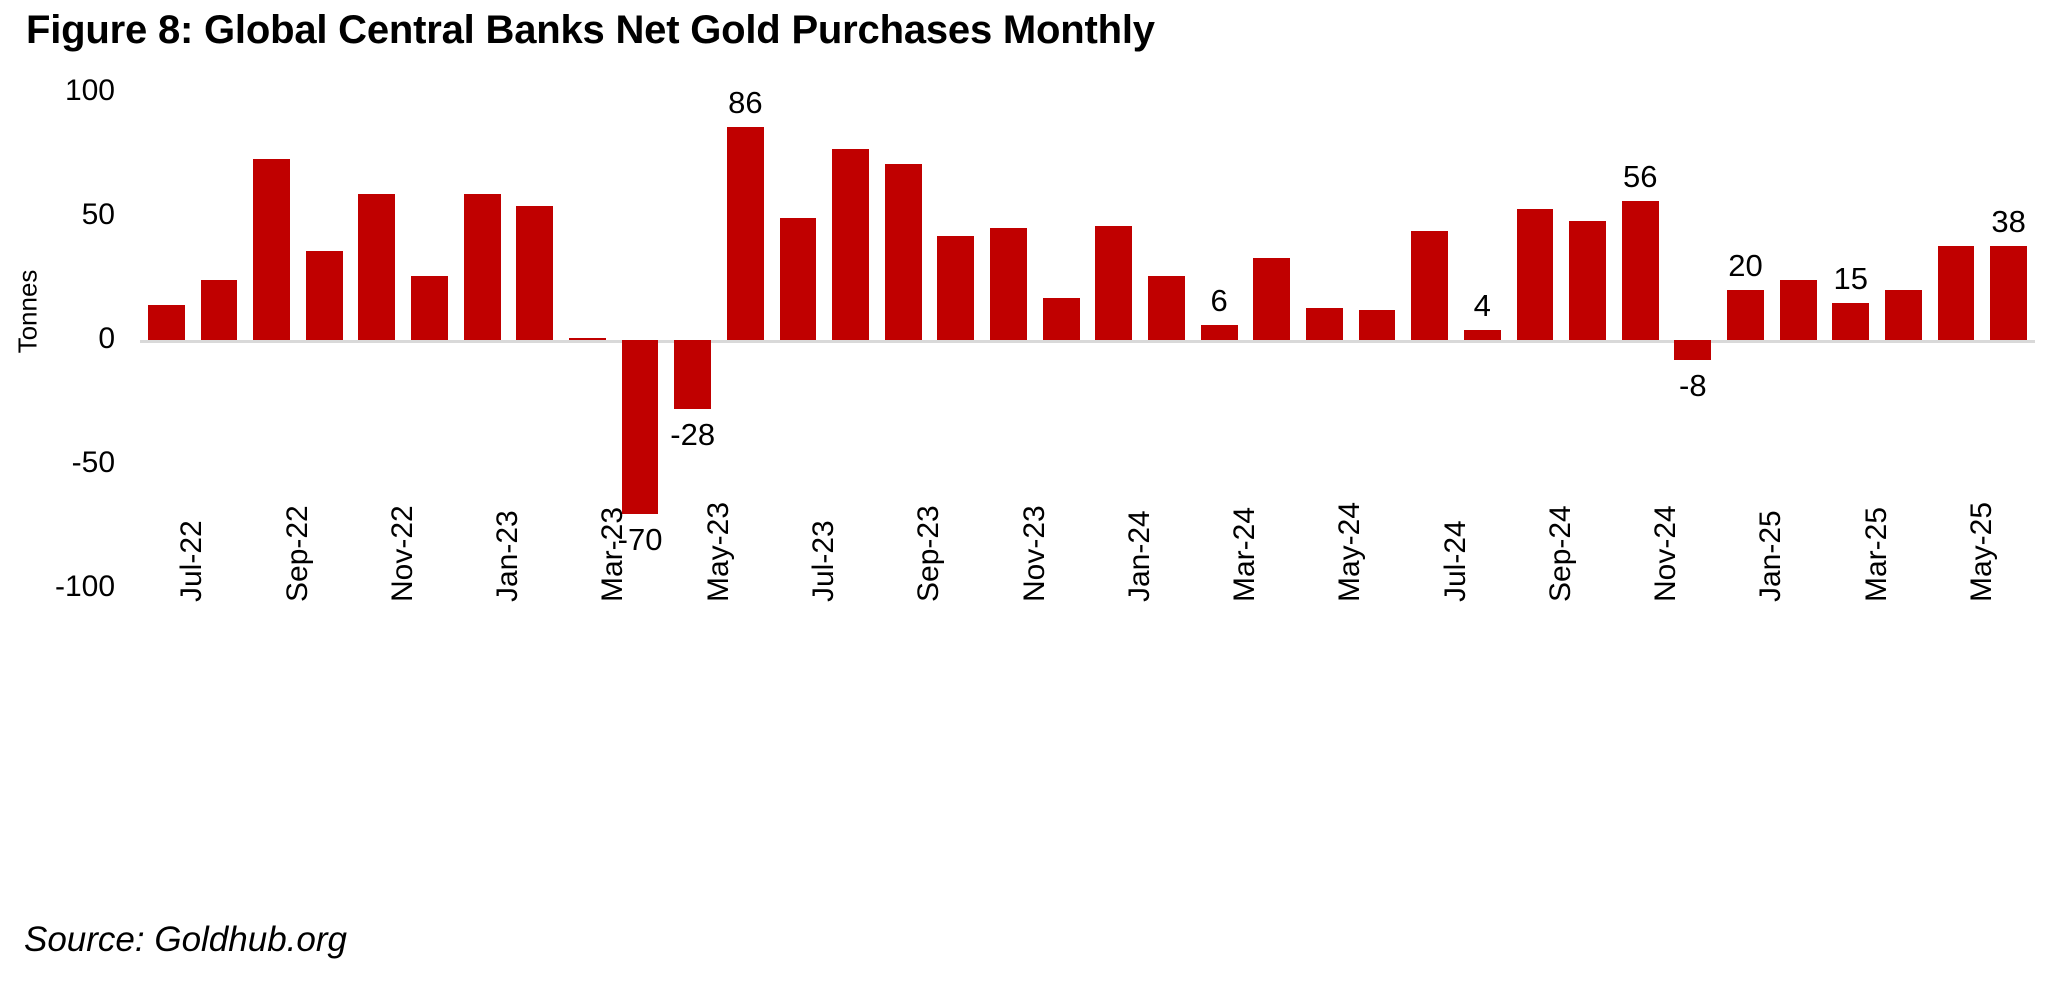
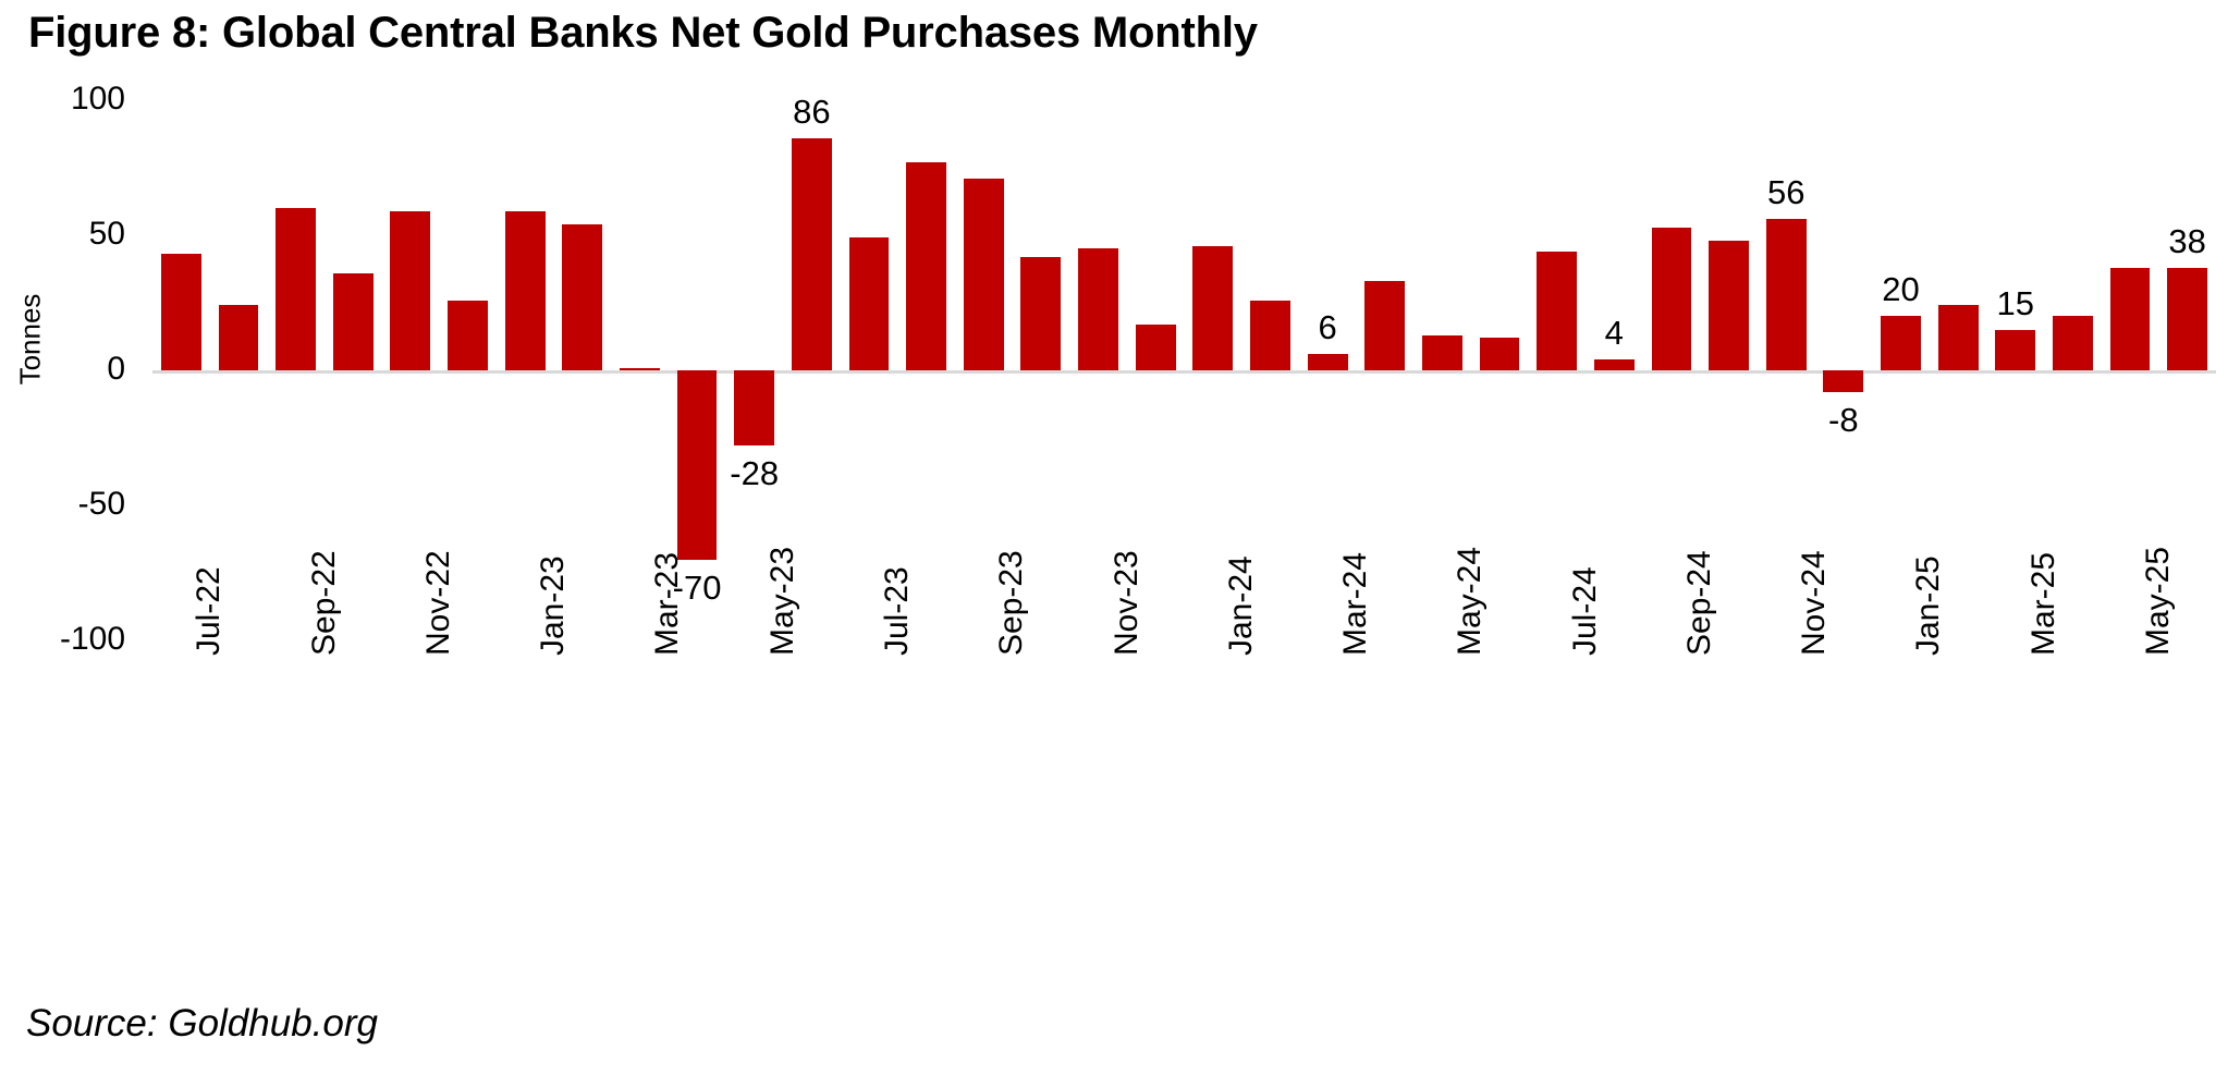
Jul-22: 14 -> 43
Sep-22: 73 -> 60
